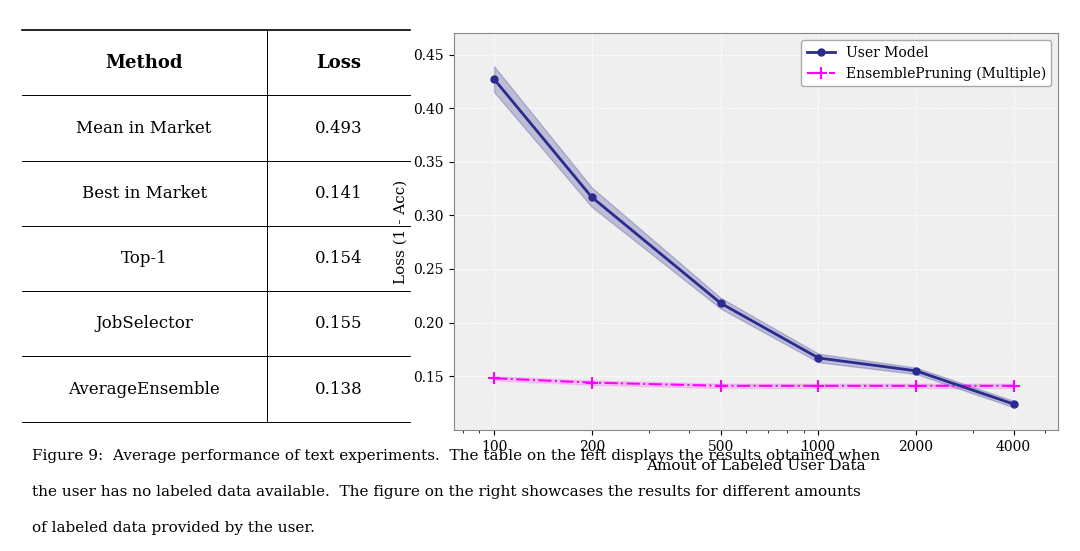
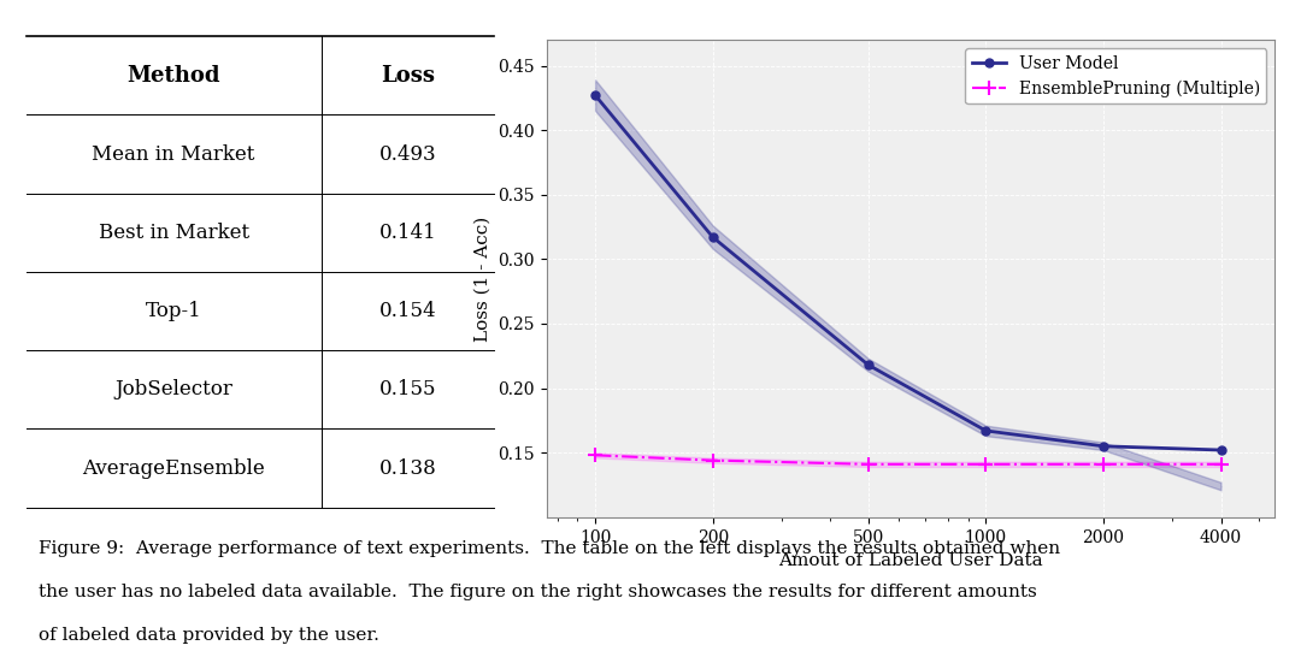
User Model/4000: 0.124 -> 0.152
